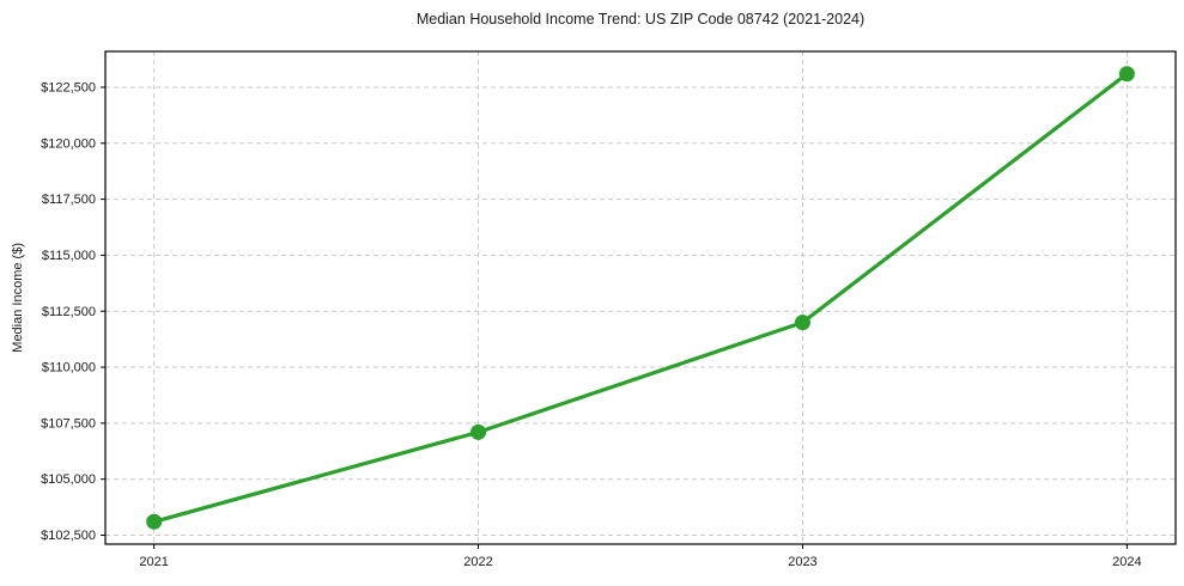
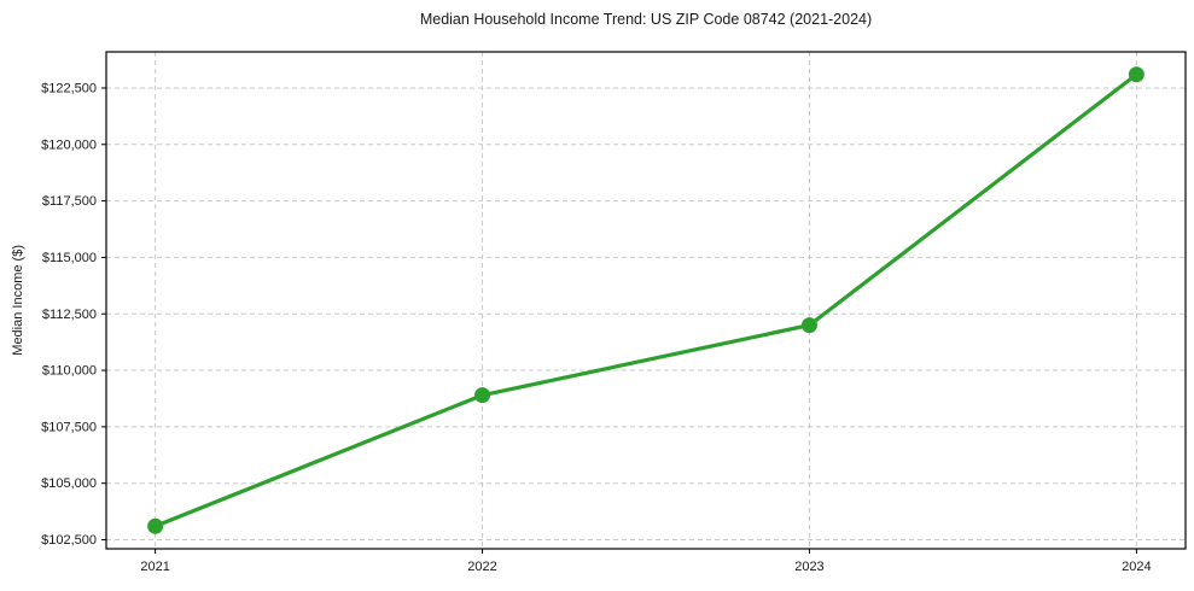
2022: $107100 -> $108900
